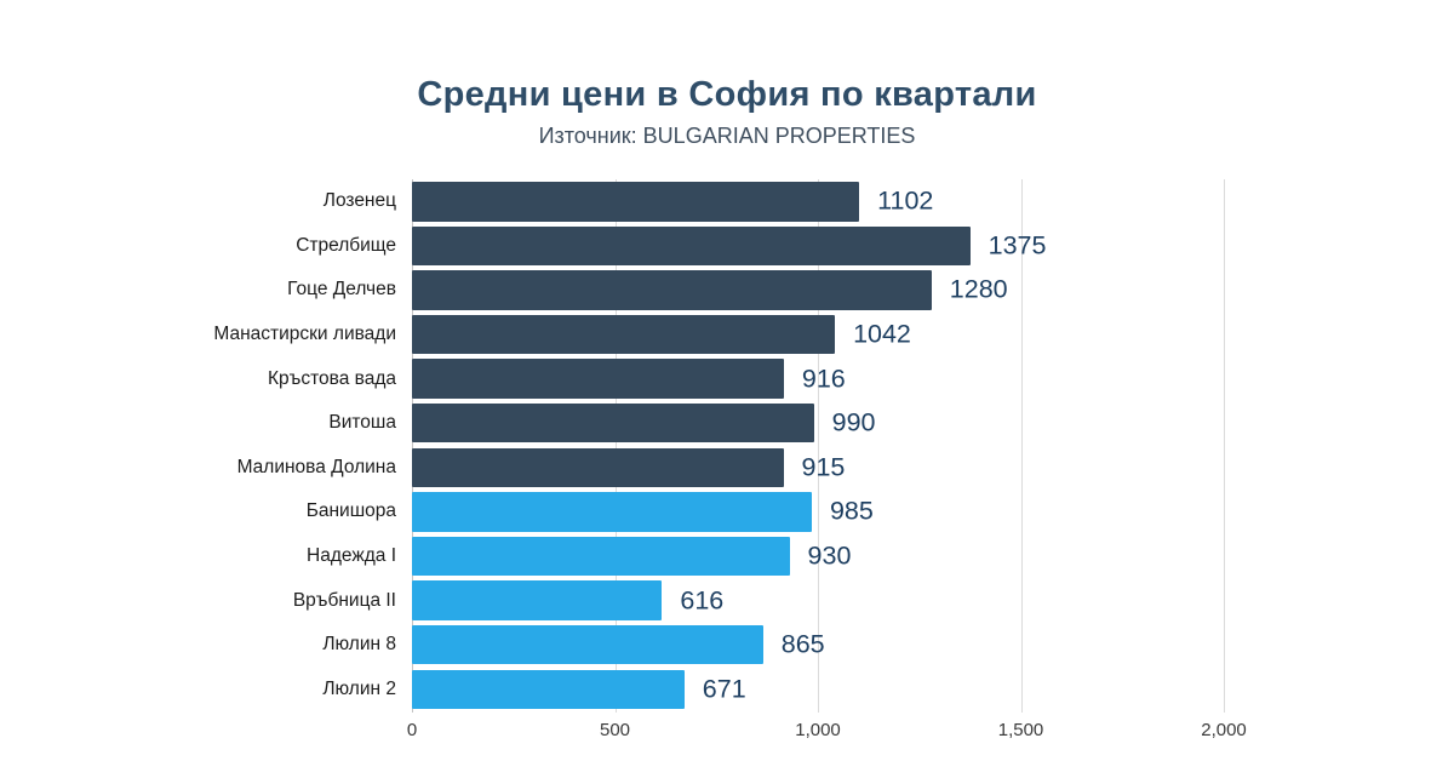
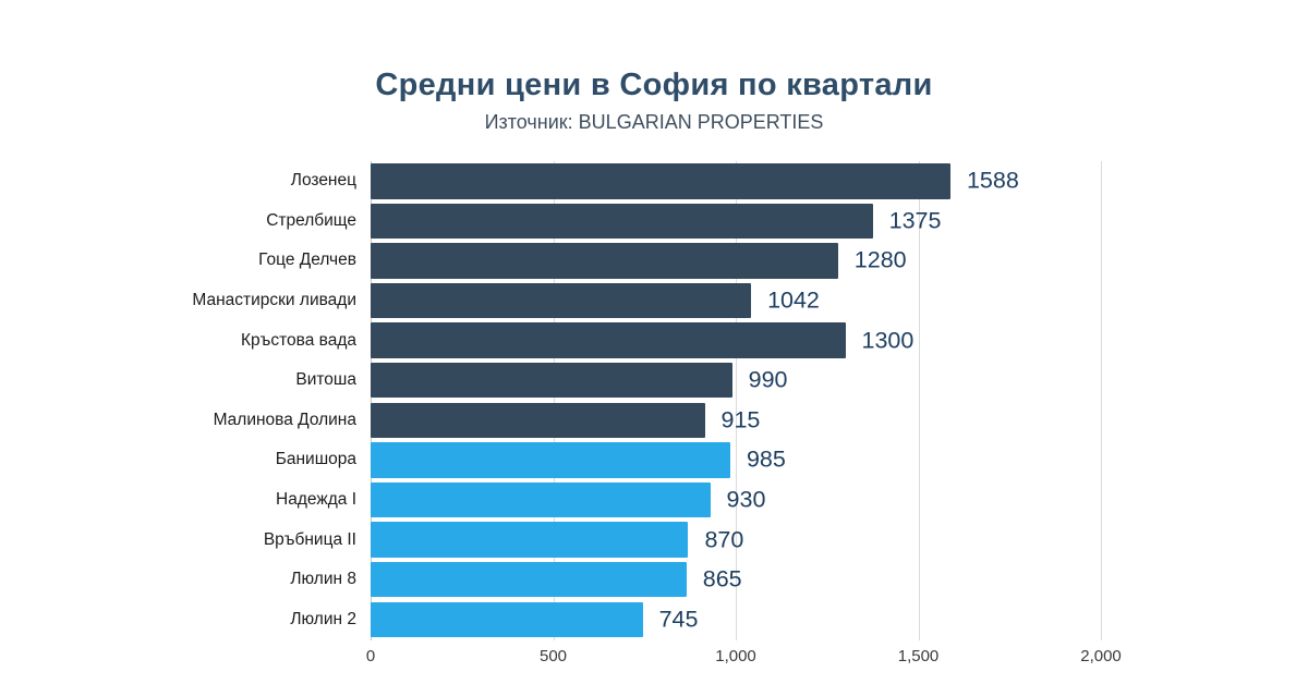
Лозенец: 1102 -> 1588
Кръстова вада: 916 -> 1300
Връбница II: 616 -> 870
Люлин 2: 671 -> 745
